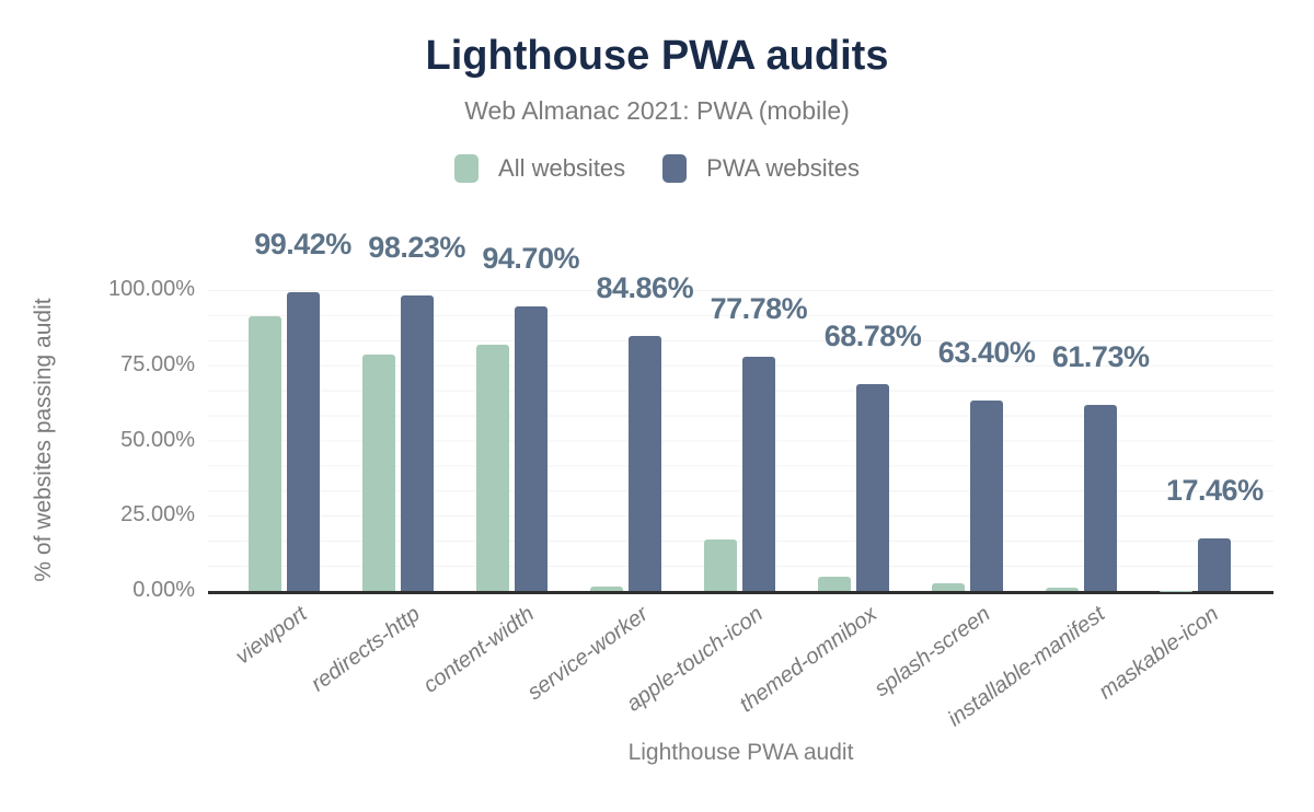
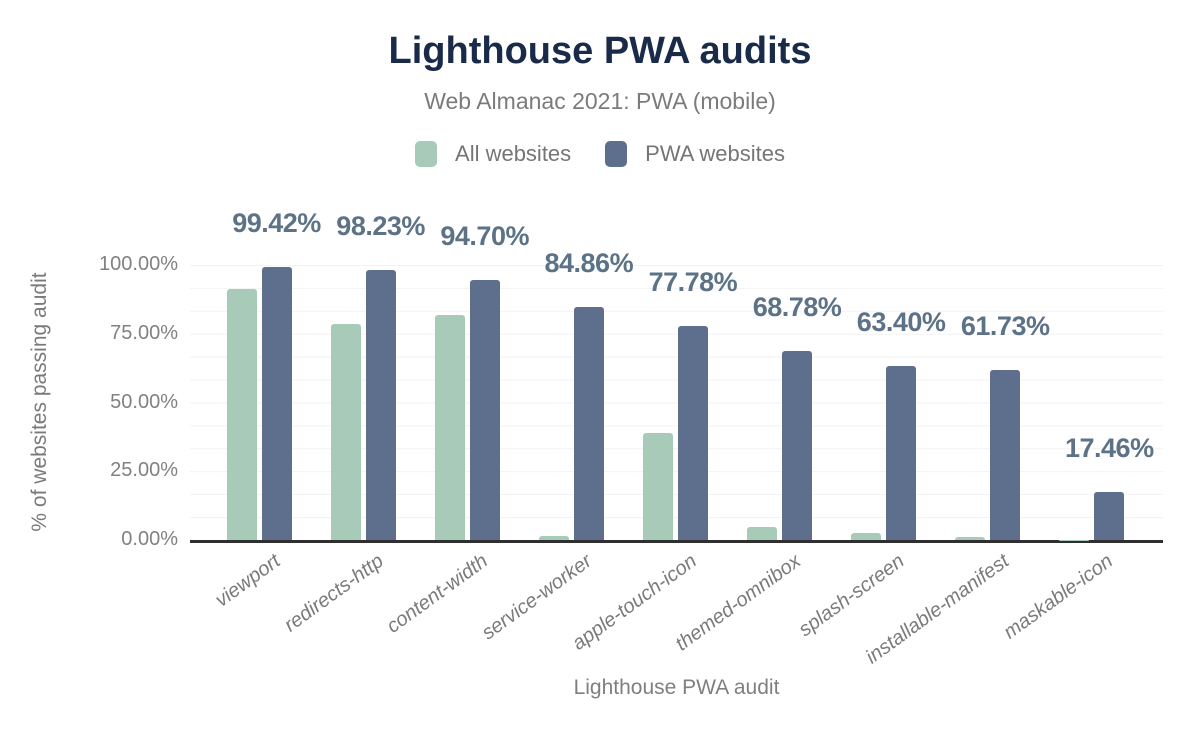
All websites/apple-touch-icon: 17% -> 39%
